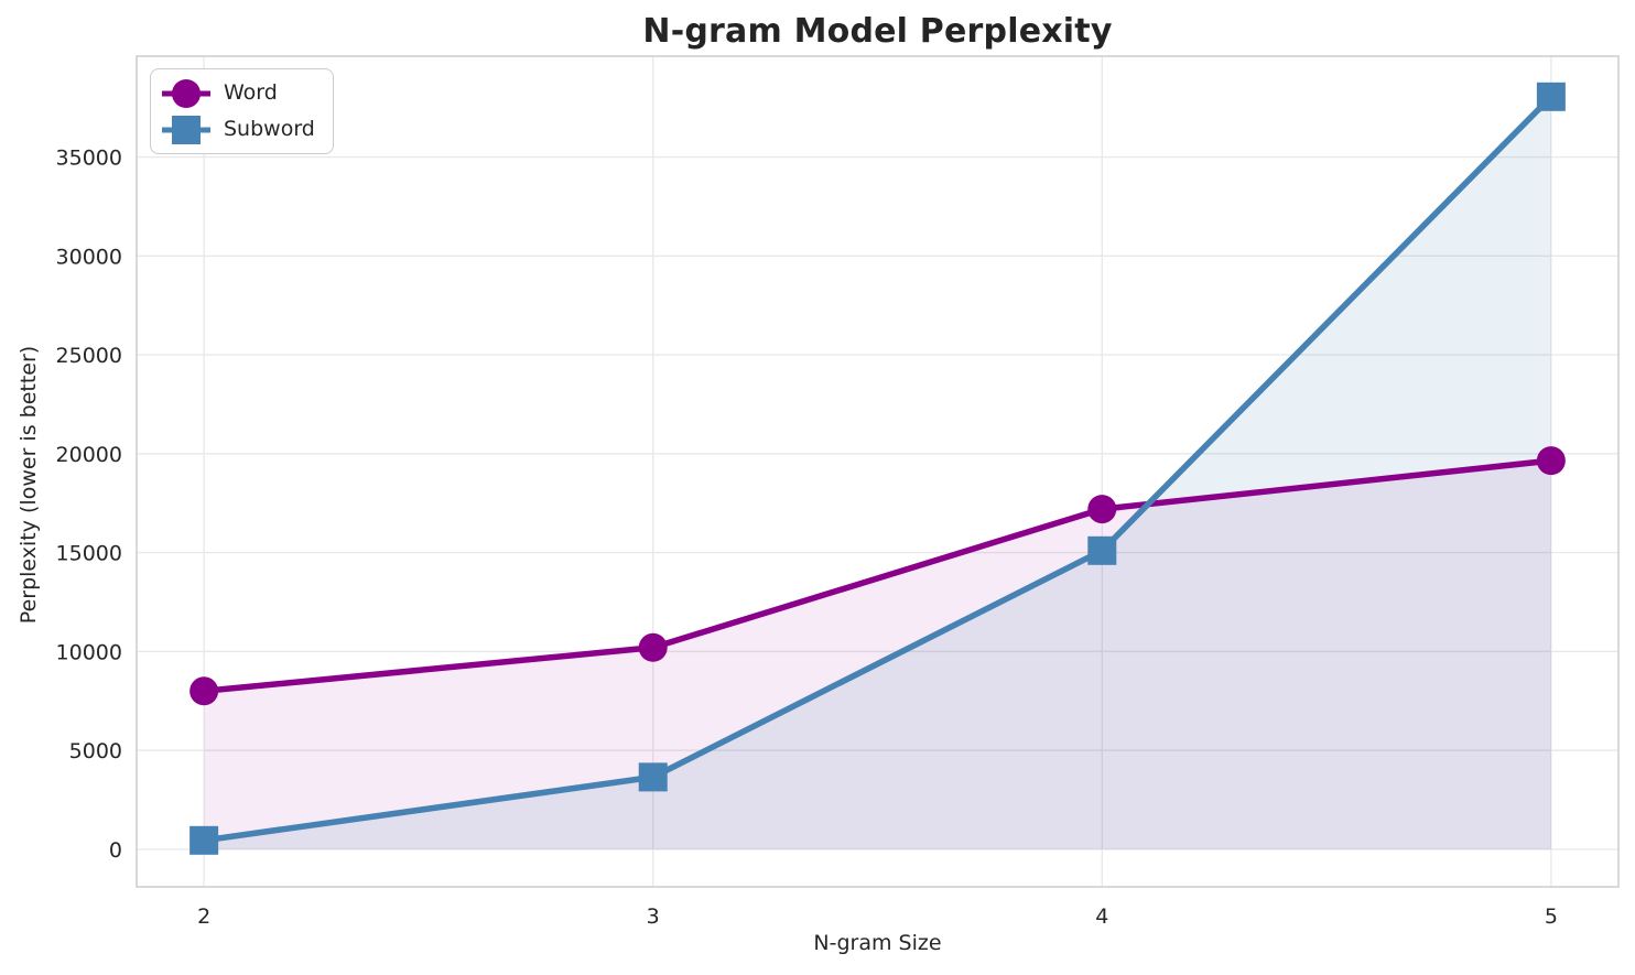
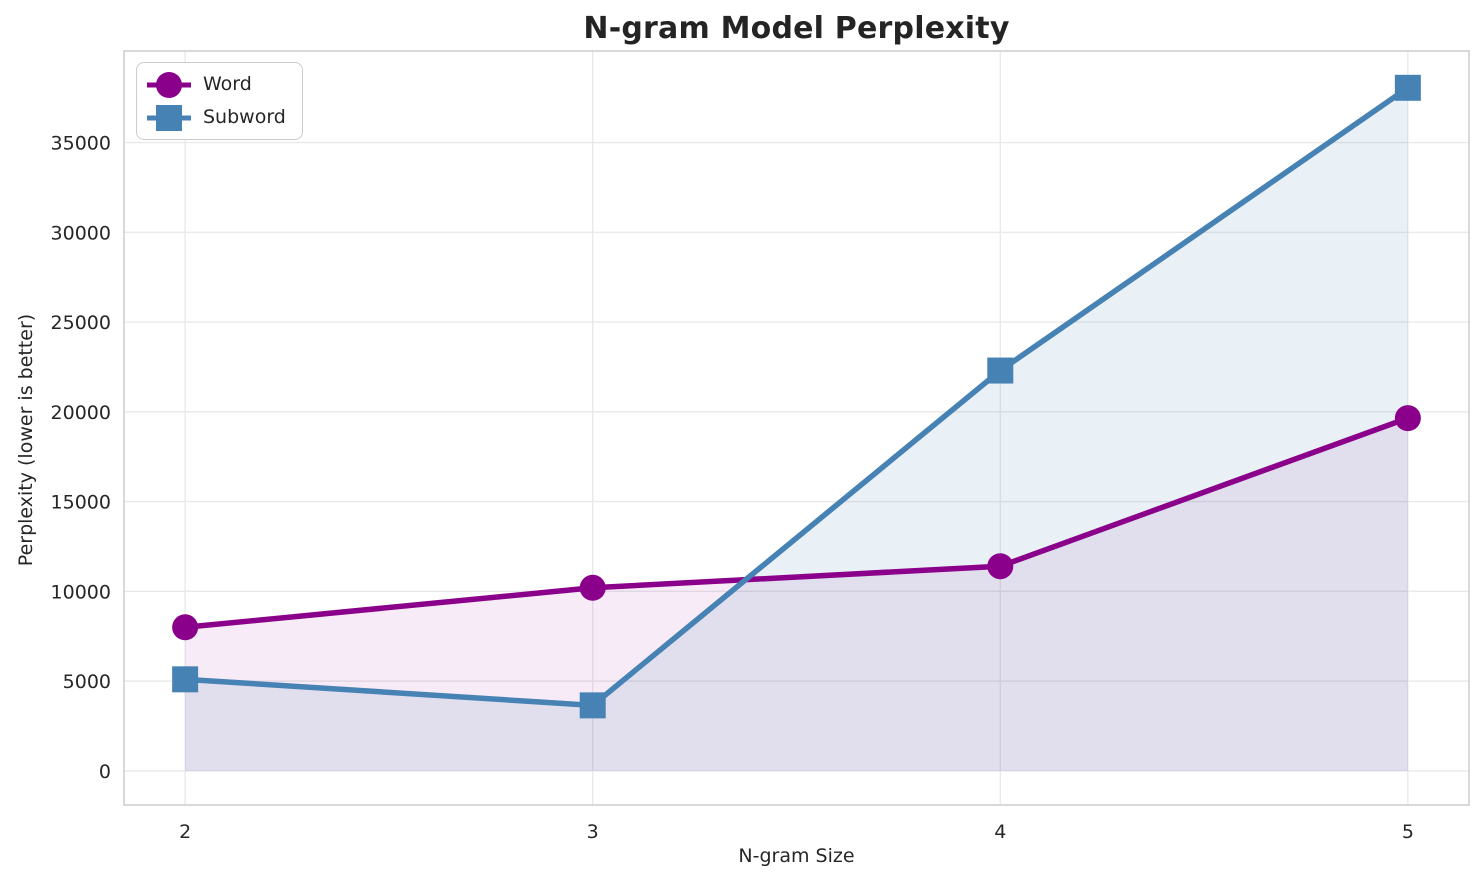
Subword/2: 400 -> 5100
Word/4: 17200 -> 11400
Subword/4: 15100 -> 22300
